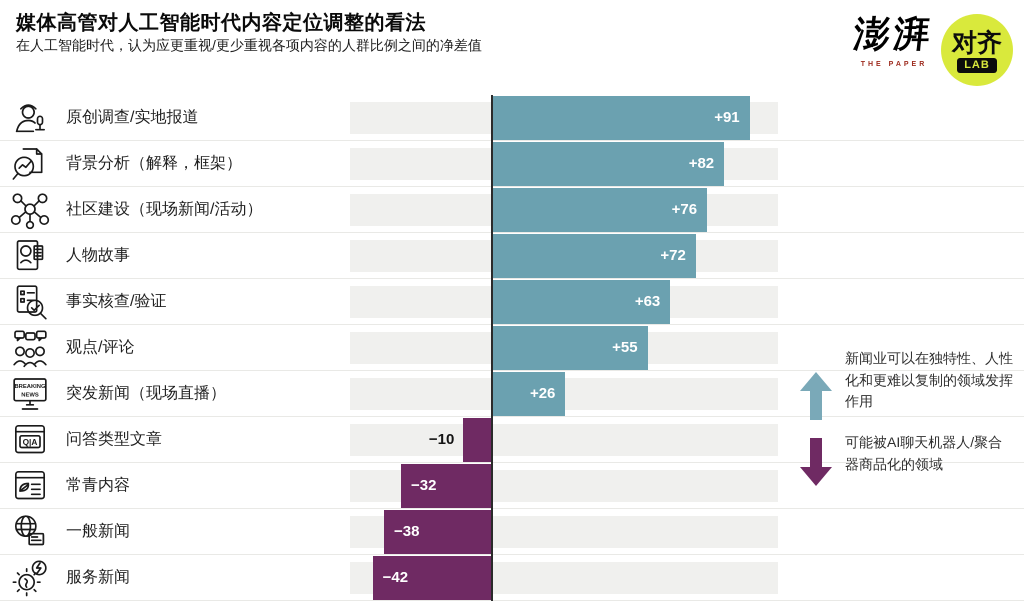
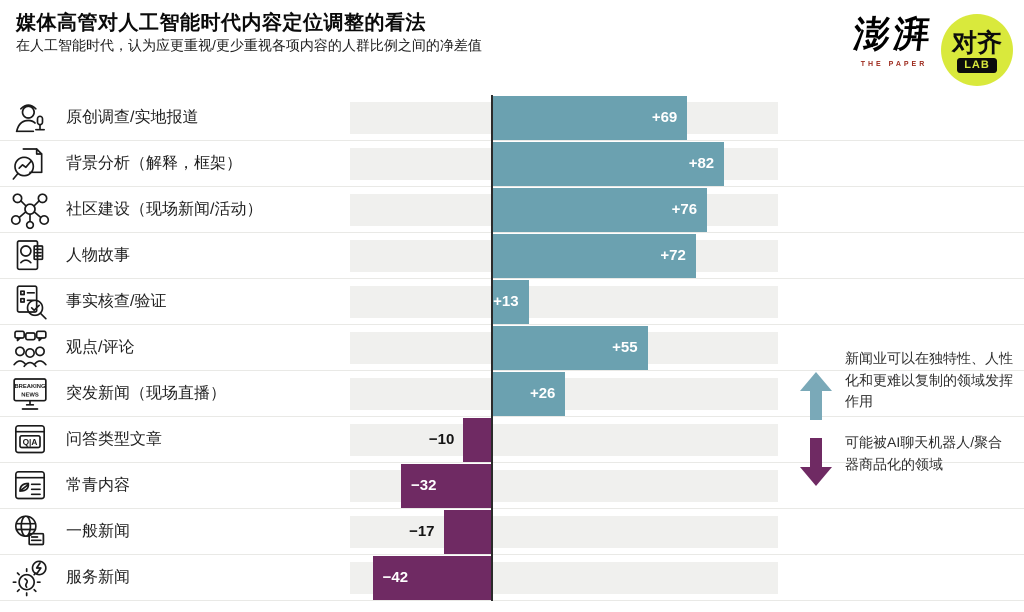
原创调查/实地报道: +91 -> +69
事实核查/验证: +63 -> +13
一般新闻: −38 -> −17
